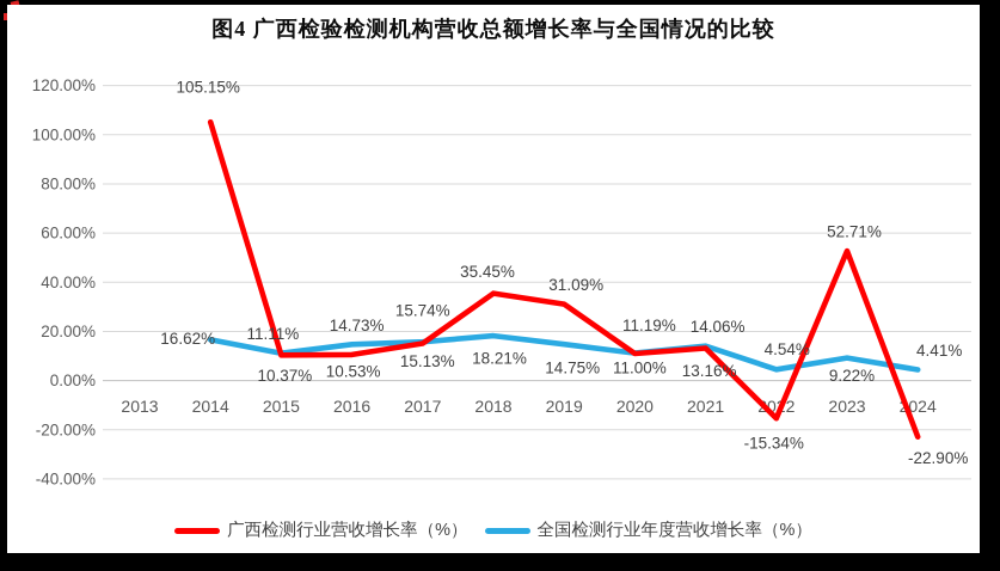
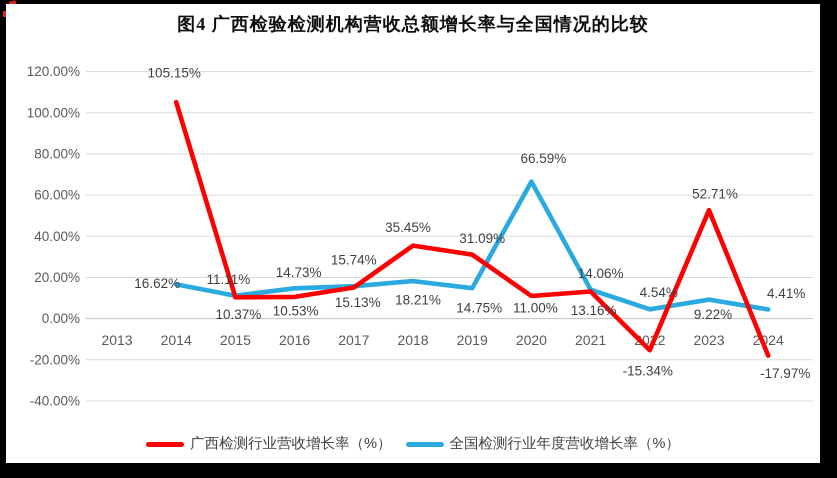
全国检测行业年度营收增长率（%）/2020: 11.19% -> 66.59%
广西检测行业营收增长率（%）/2024: -22.90% -> -17.97%
